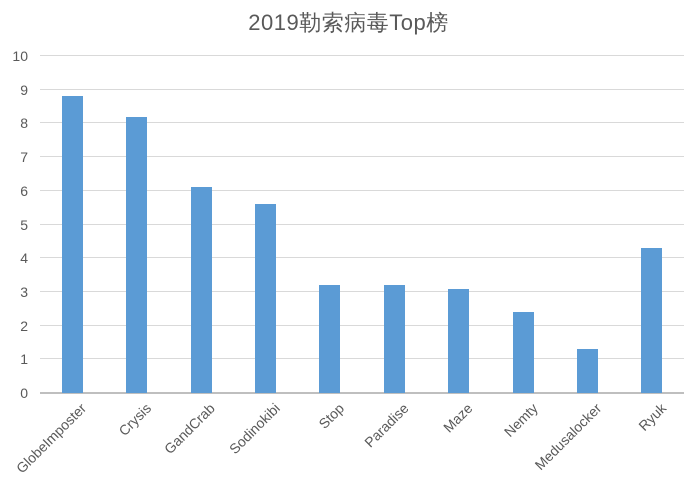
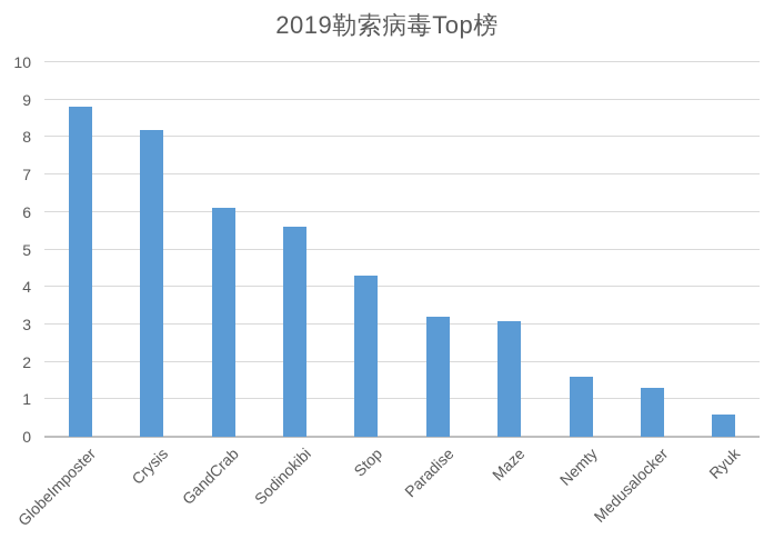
Stop: 3.2 -> 4.3
Nemty: 2.4 -> 1.6
Ryuk: 4.3 -> 0.6
